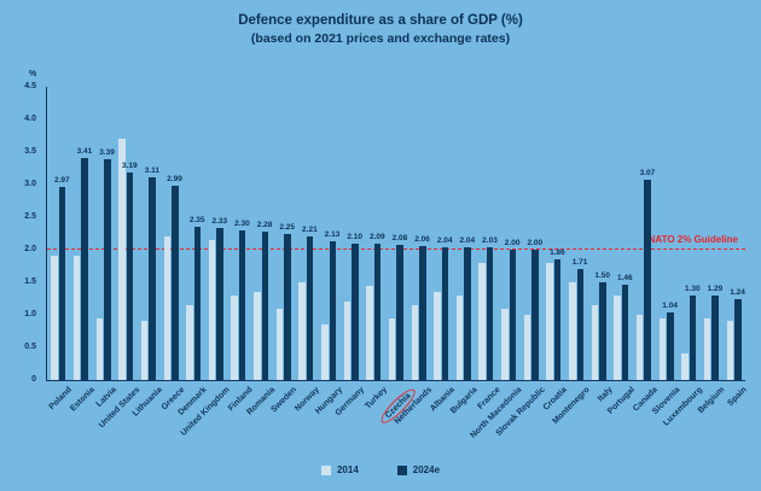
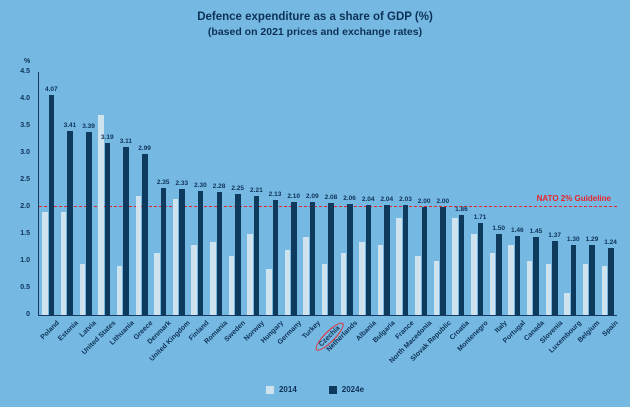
2024e/Poland: 2.97 -> 4.07
2024e/Canada: 3.07 -> 1.45
2024e/Slovenia: 1.04 -> 1.37
